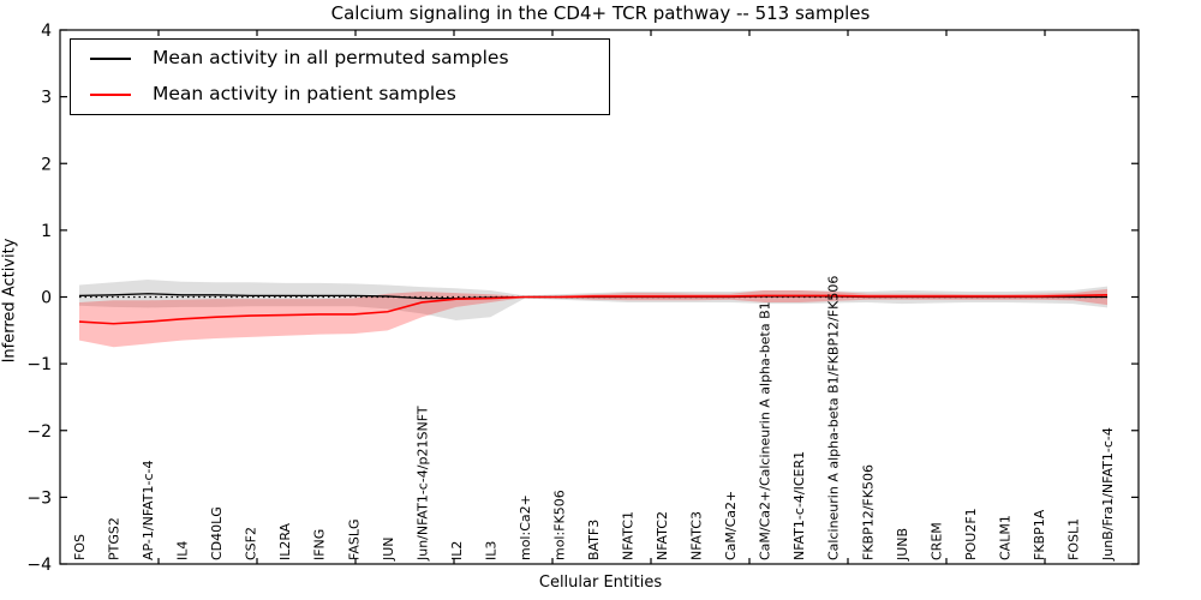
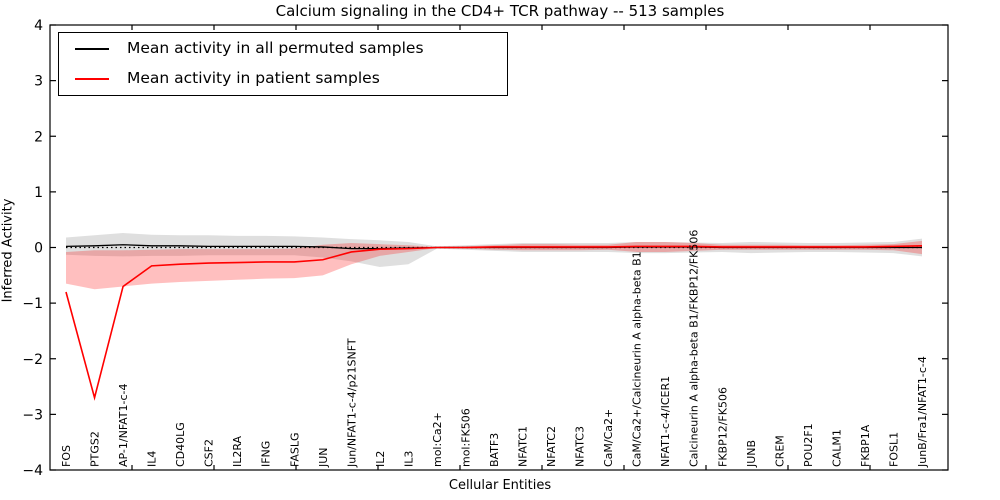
Mean activity in patient samples/FOS: -0.4 -> -0.8
Mean activity in patient samples/PTGS2: -0.4 -> -2.7
Mean activity in patient samples/AP-1/NFAT1-c-4: -0.4 -> -0.7
